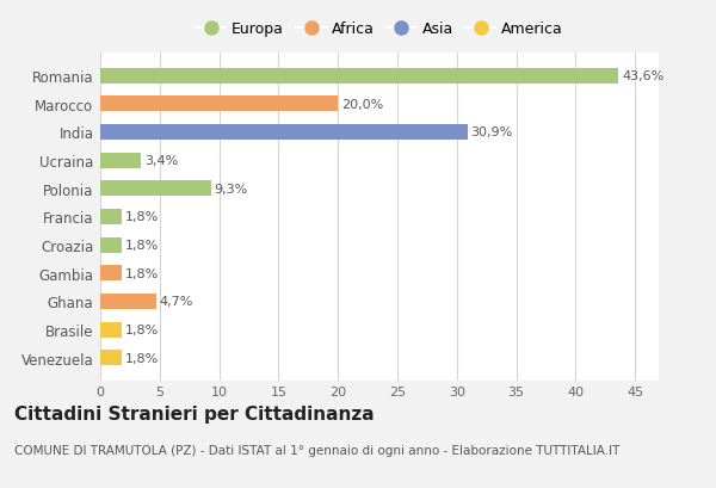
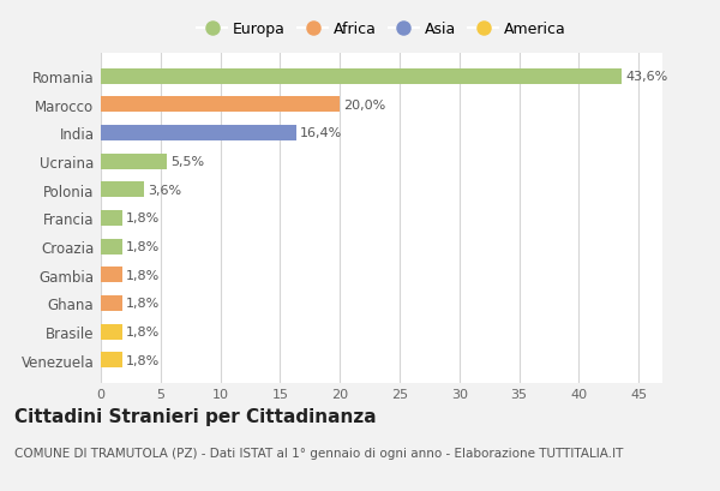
India: 30,9% -> 16,4%
Ucraina: 3,4% -> 5,5%
Polonia: 9,3% -> 3,6%
Ghana: 4,7% -> 1,8%
